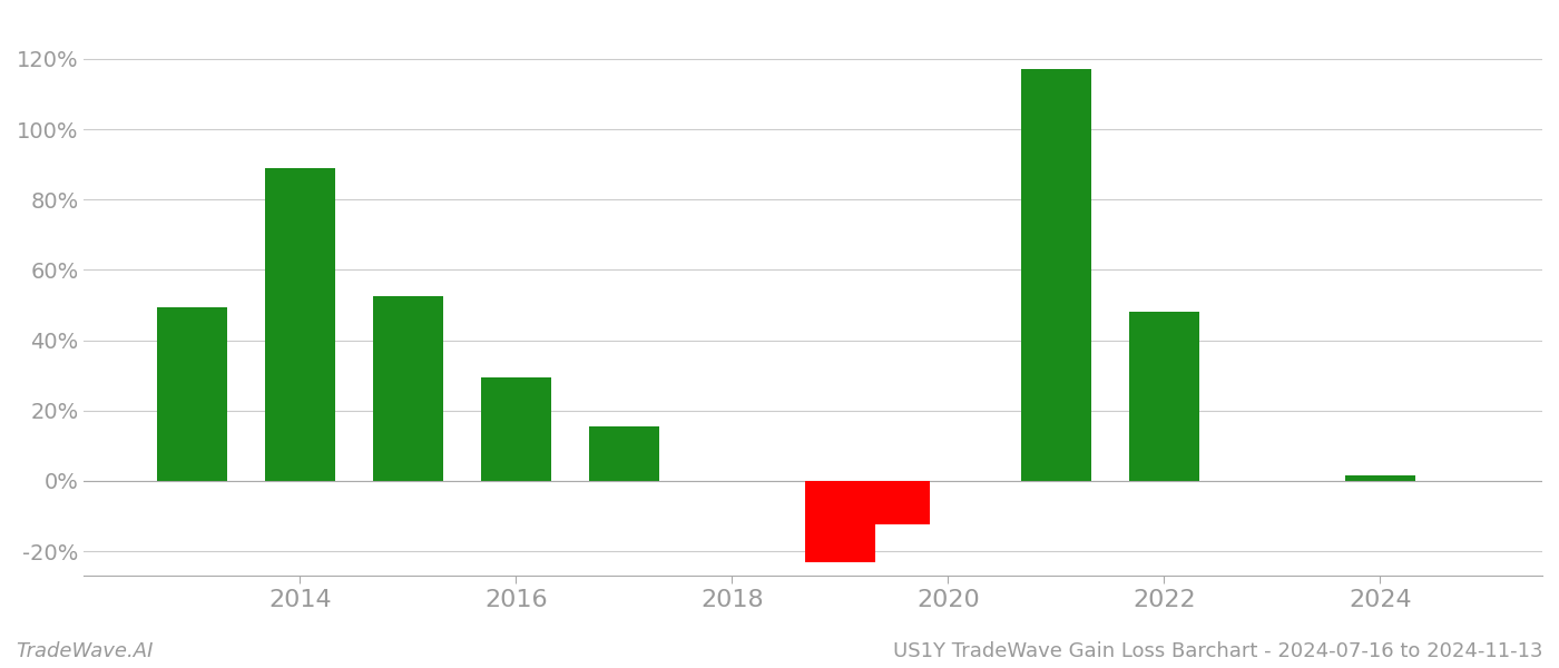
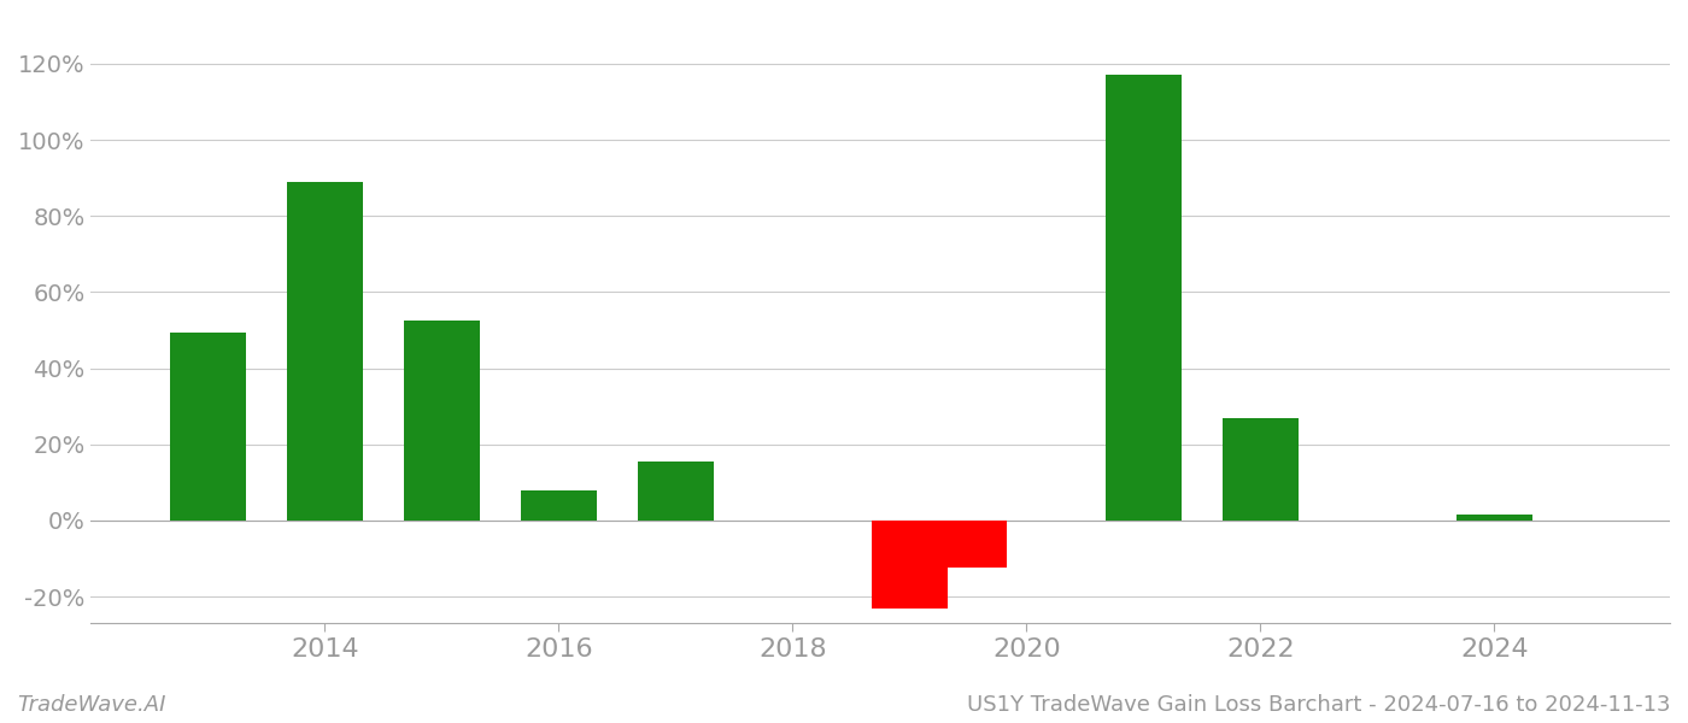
2016: 29.5% -> 8.0%
2022: 48.0% -> 27.0%
